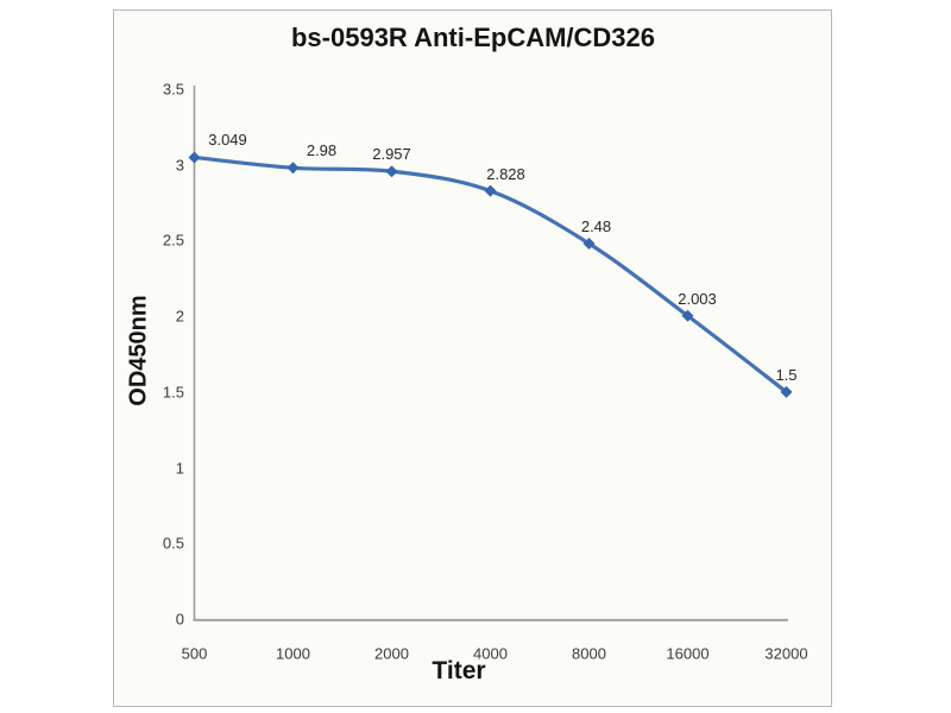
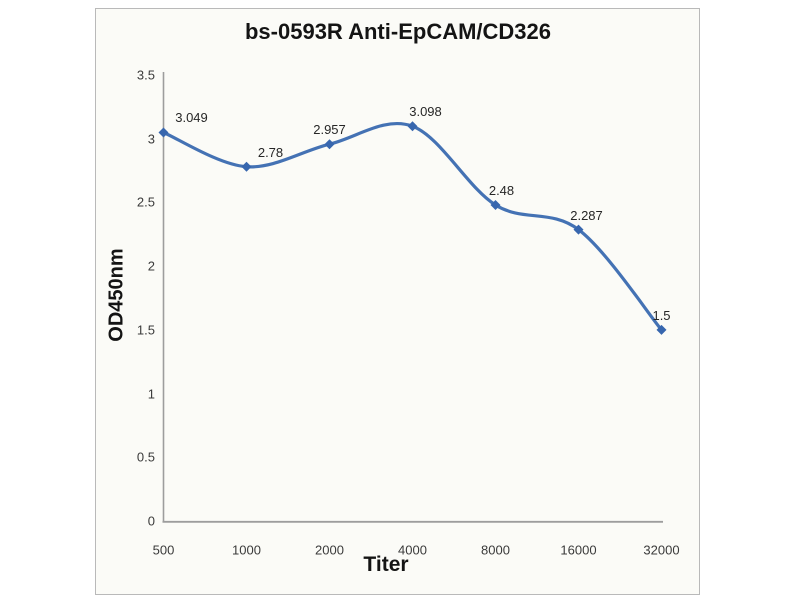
1000: 2.98 -> 2.78
4000: 2.828 -> 3.098
16000: 2.003 -> 2.287
